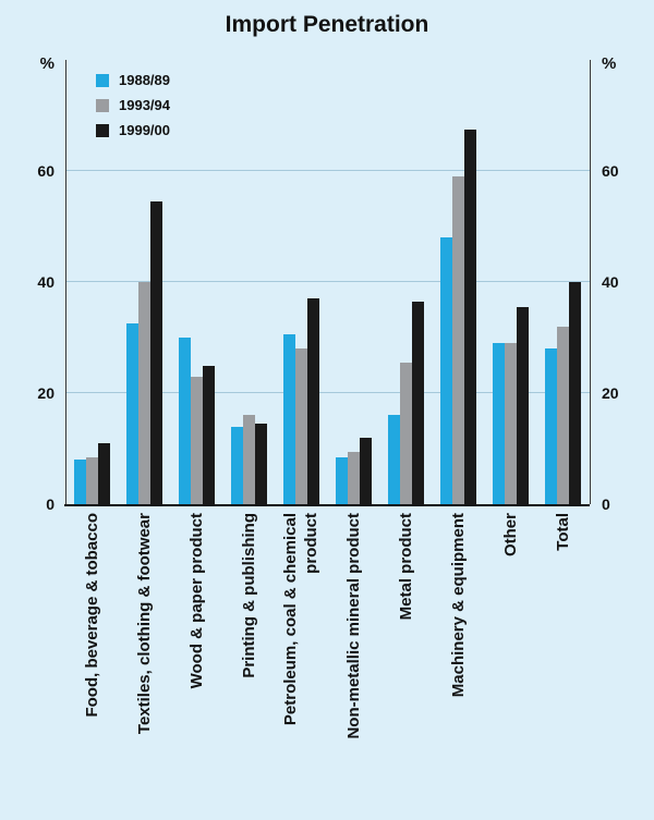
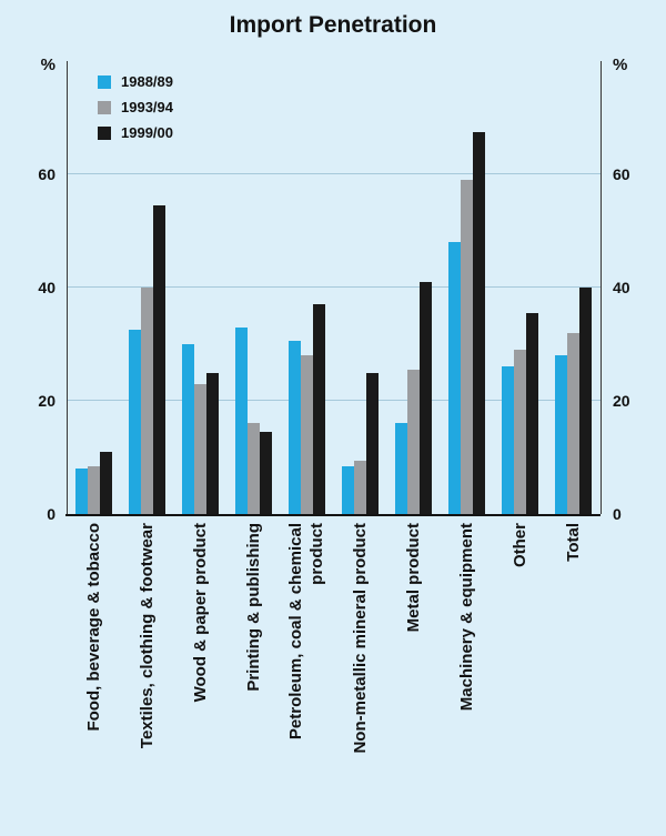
1988/89/Printing & publishing: 14 -> 33
1999/00/Non-metallic mineral product: 12 -> 25
1999/00/Metal product: 36 -> 41
1988/89/Other: 29 -> 26
